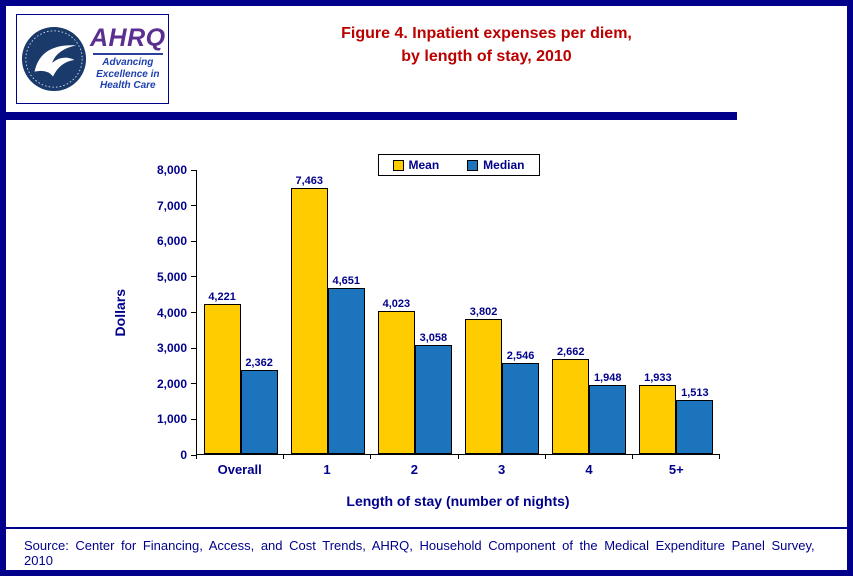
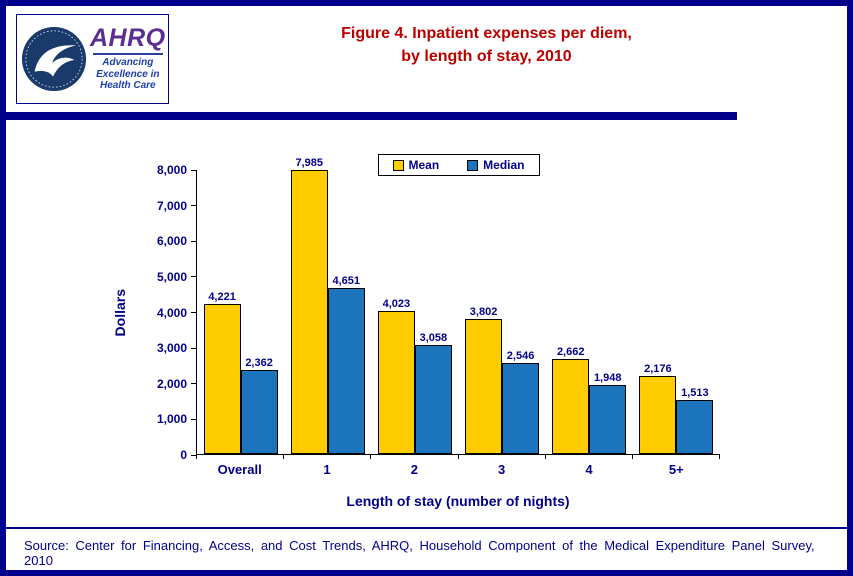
Mean/1: 7,463 -> 7,985
Mean/5+: 1,933 -> 2,176
